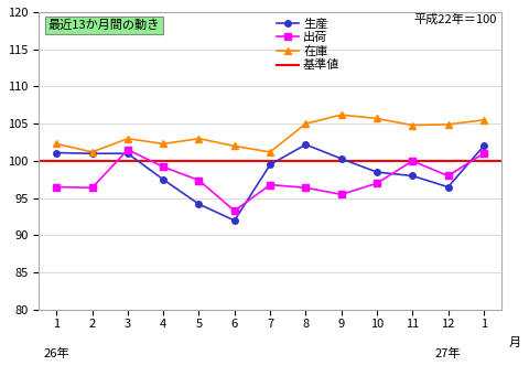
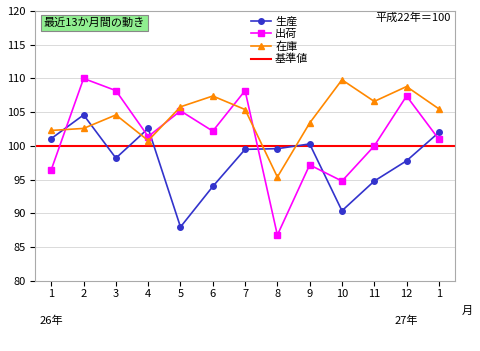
生産/2: 101.0 -> 104.6
出荷/2: 96.4 -> 110.0
在庫/2: 101.2 -> 102.6
生産/3: 101.0 -> 98.2
出荷/3: 101.5 -> 108.2
在庫/3: 103.0 -> 104.6
生産/4: 97.5 -> 102.6
出荷/4: 99.2 -> 101.4
在庫/4: 102.3 -> 100.8
生産/5: 94.2 -> 88.0
出荷/5: 97.4 -> 105.2
在庫/5: 103.0 -> 105.8
生産/6: 92.0 -> 94.0
出荷/6: 93.3 -> 102.2
在庫/6: 102.0 -> 107.4
出荷/7: 96.8 -> 108.2
在庫/7: 101.2 -> 105.4
生産/8: 102.2 -> 99.6
出荷/8: 96.4 -> 86.8
在庫/8: 105.0 -> 95.4
出荷/9: 95.5 -> 97.2
在庫/9: 106.2 -> 103.4
生産/10: 98.5 -> 90.4
出荷/10: 97.0 -> 94.8
在庫/10: 105.7 -> 109.8
生産/11: 98.0 -> 94.8
在庫/11: 104.8 -> 106.6
生産/12: 96.5 -> 97.8
出荷/12: 98.0 -> 107.4
在庫/12: 104.9 -> 108.8
